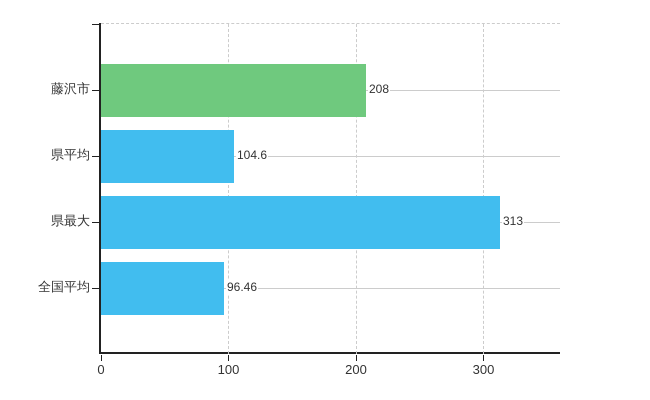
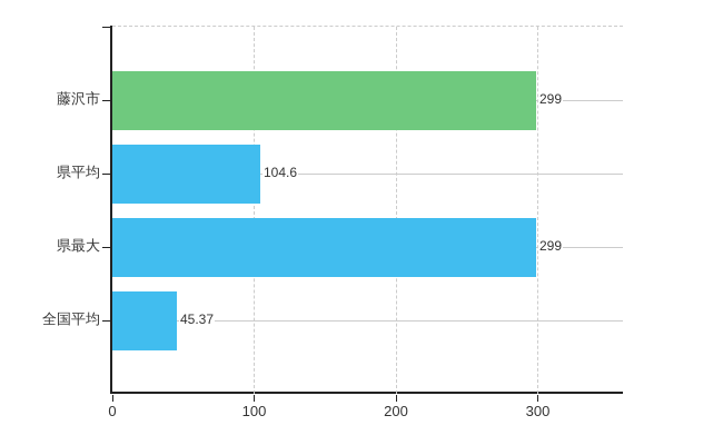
藤沢市: 208 -> 299
県最大: 313 -> 299
全国平均: 96.46 -> 45.37
